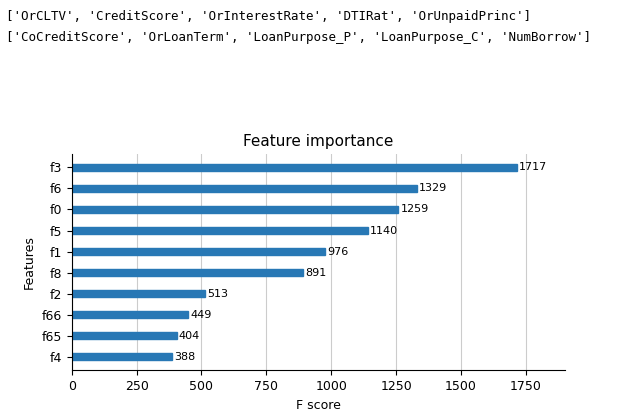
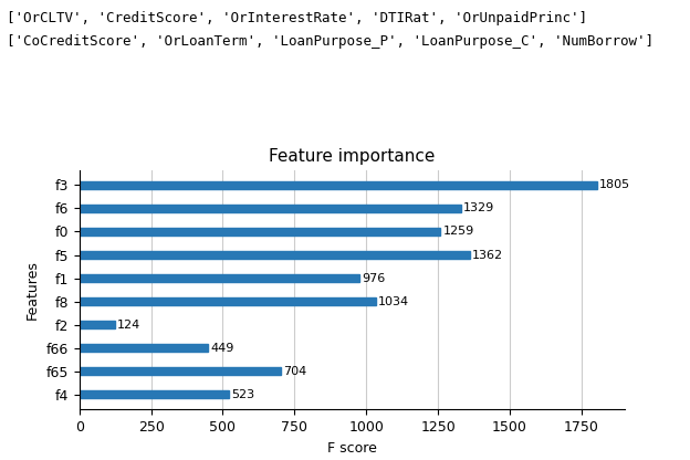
f3: 1717 -> 1805
f5: 1140 -> 1362
f8: 891 -> 1034
f2: 513 -> 124
f65: 404 -> 704
f4: 388 -> 523
